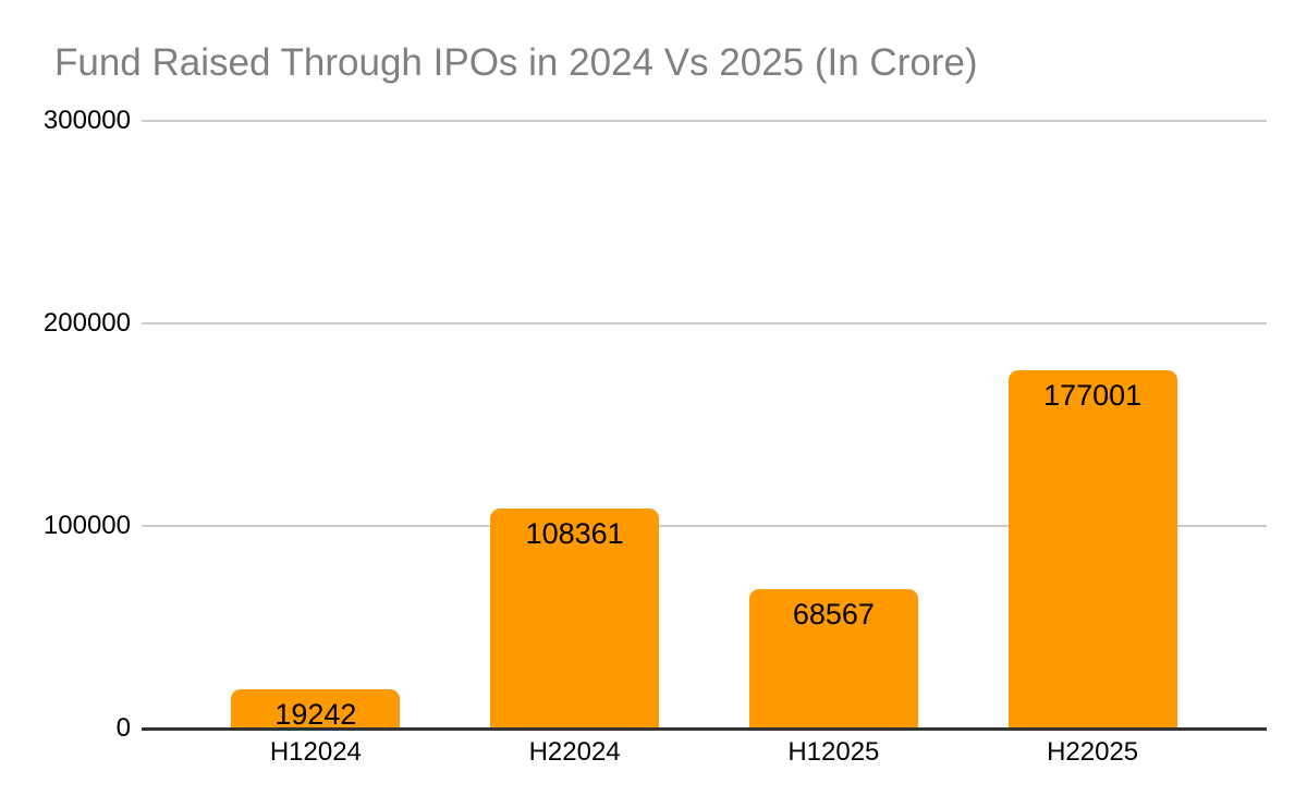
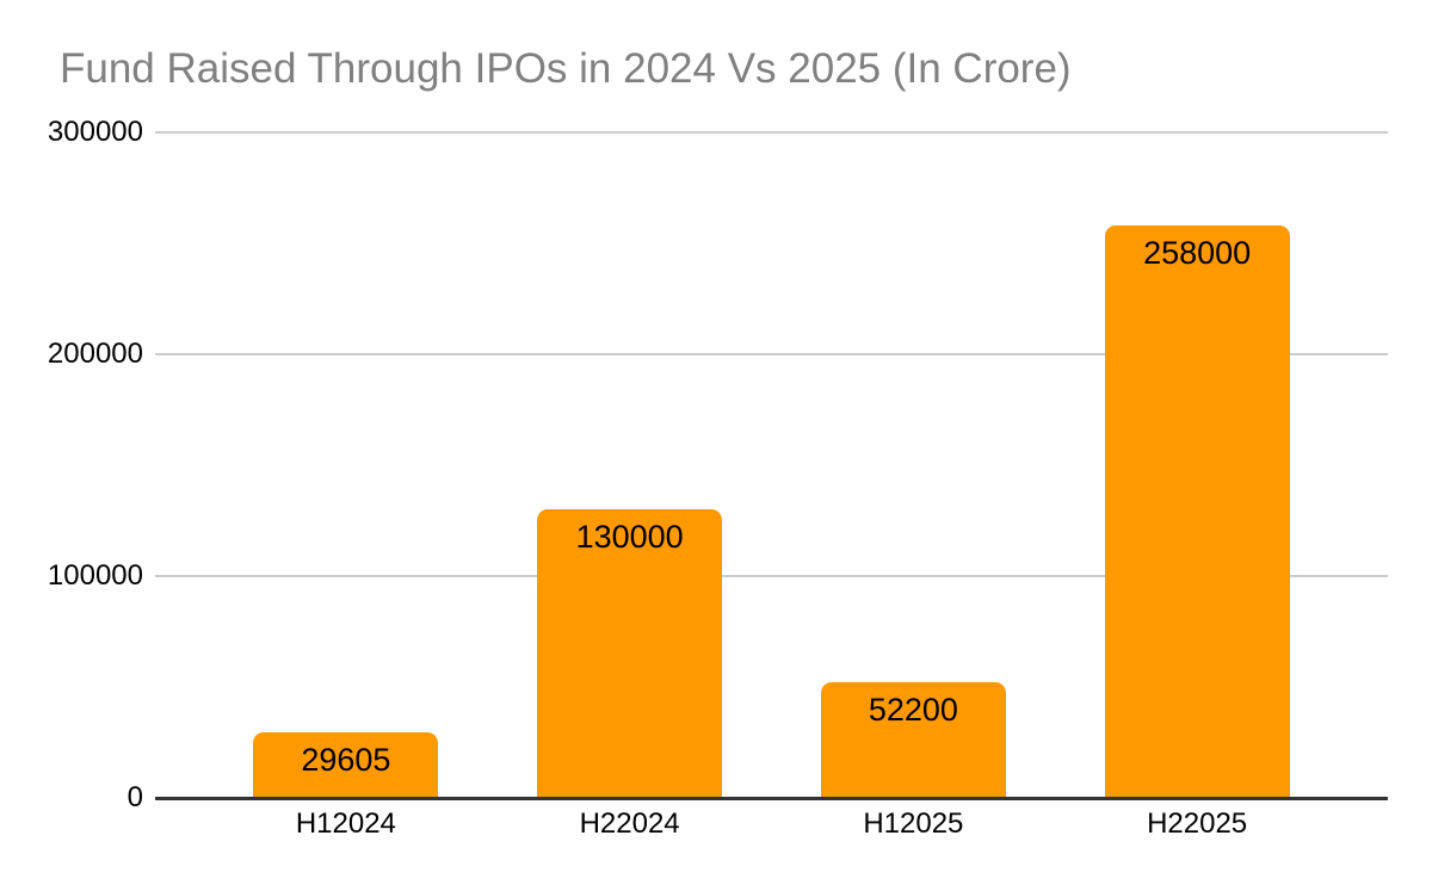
H12024: 19242 -> 29605
H22024: 108361 -> 130000
H12025: 68567 -> 52200
H22025: 177001 -> 258000
